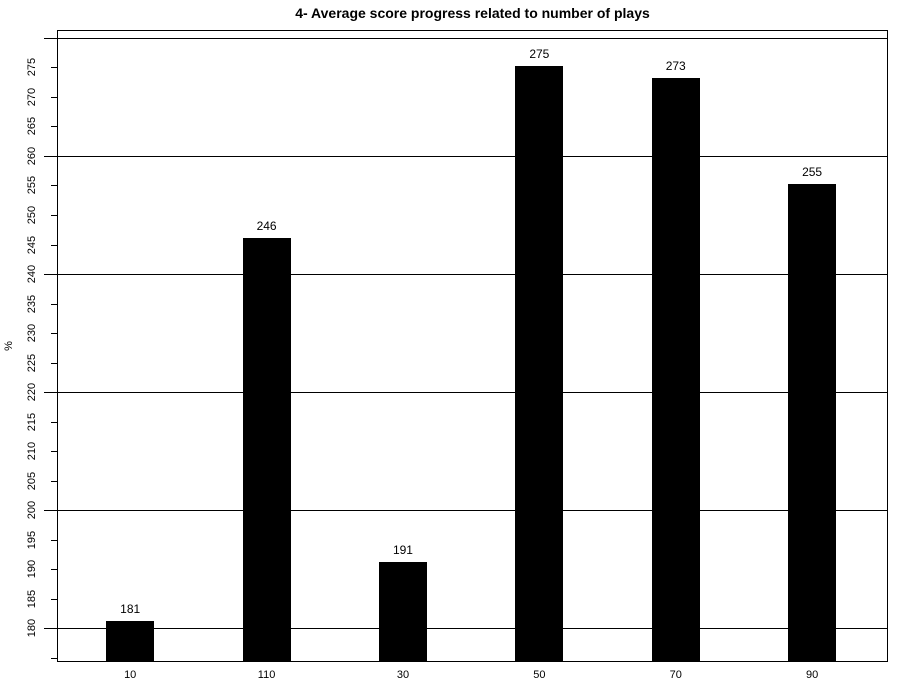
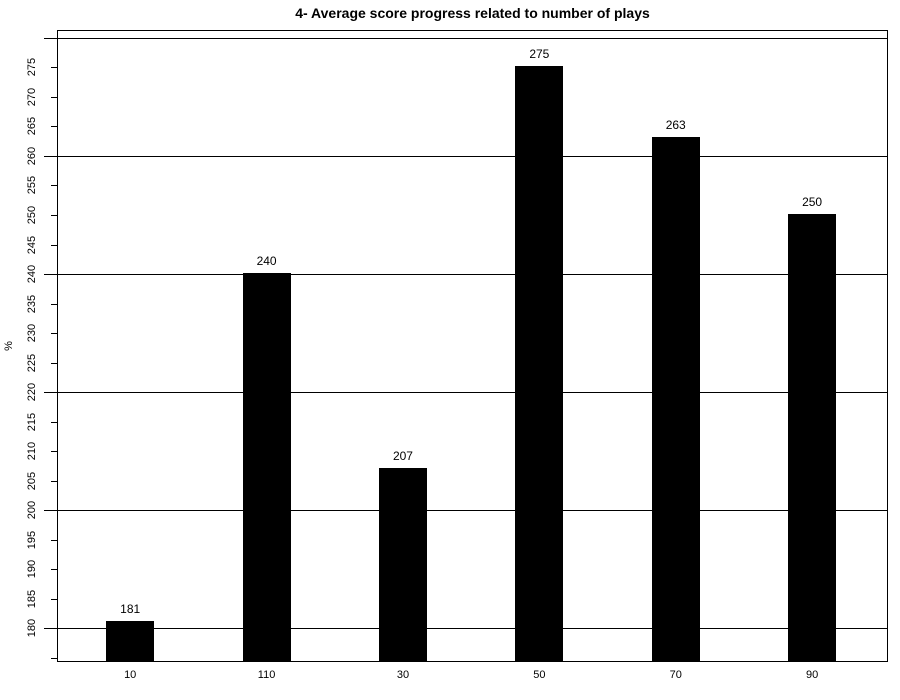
110: 246 -> 240
30: 191 -> 207
70: 273 -> 263
90: 255 -> 250
